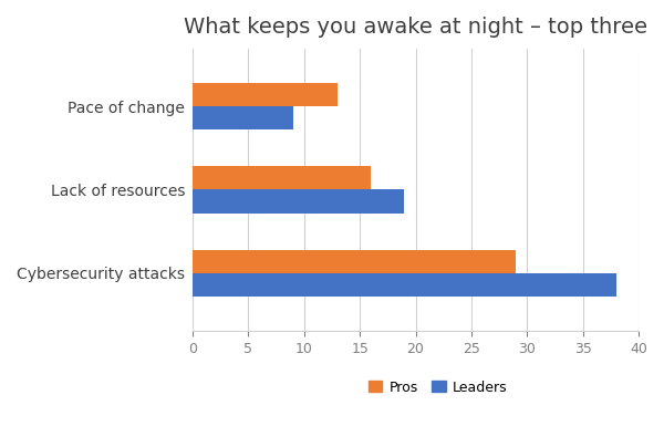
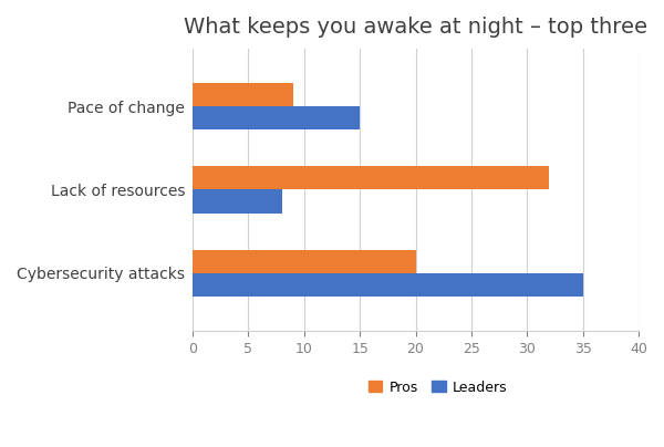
Pros/Pace of change: 13 -> 9
Leaders/Pace of change: 9 -> 15
Pros/Lack of resources: 16 -> 32
Leaders/Lack of resources: 19 -> 8
Pros/Cybersecurity attacks: 29 -> 20
Leaders/Cybersecurity attacks: 38 -> 35
